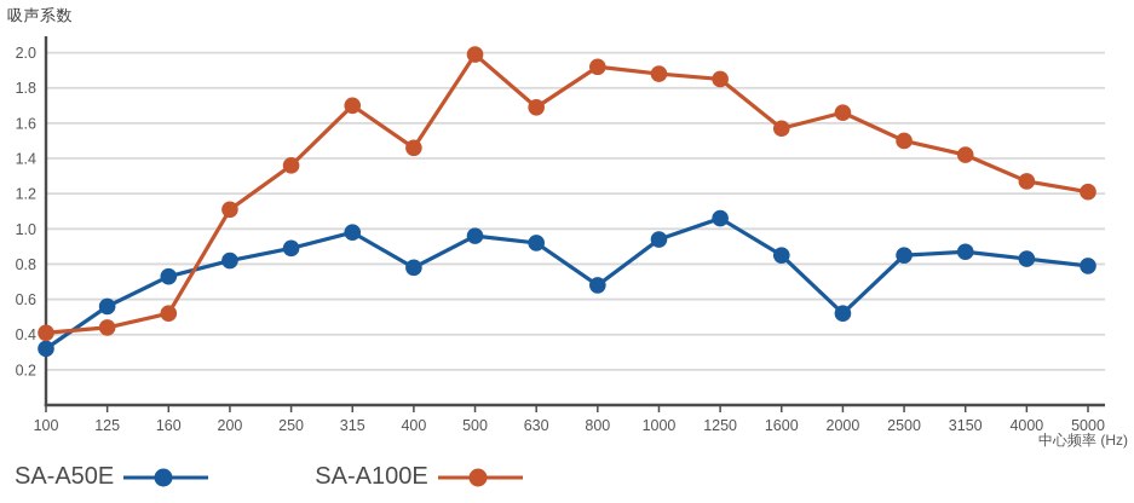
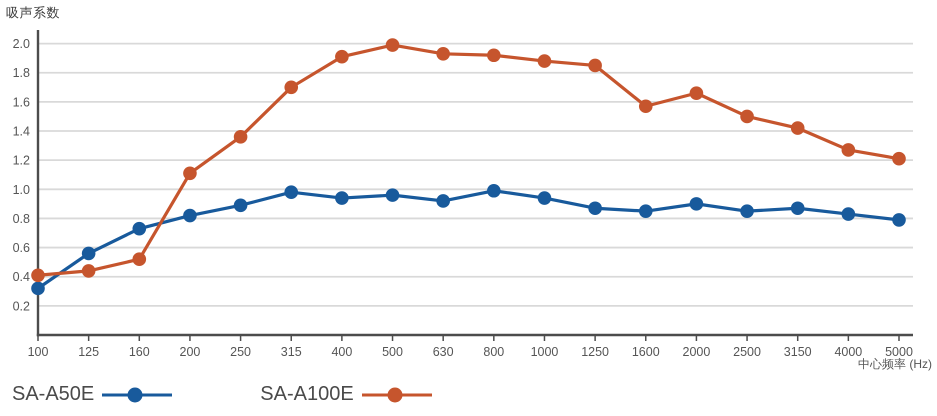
SA-A50E/400: 0.78 -> 0.94
SA-A100E/400: 1.46 -> 1.91
SA-A100E/630: 1.69 -> 1.93
SA-A50E/800: 0.68 -> 0.99
SA-A50E/1250: 1.06 -> 0.87
SA-A50E/2000: 0.52 -> 0.90
